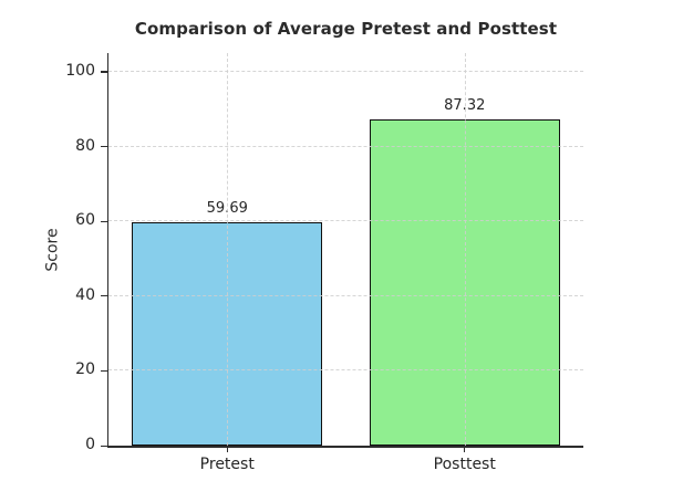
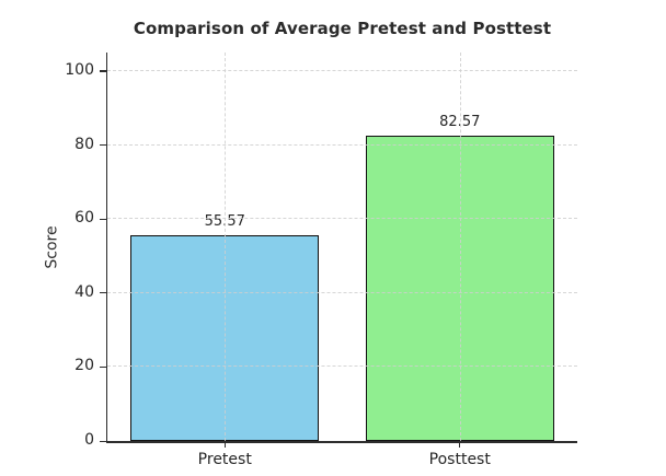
Pretest: 59.69 -> 55.57
Posttest: 87.32 -> 82.57
